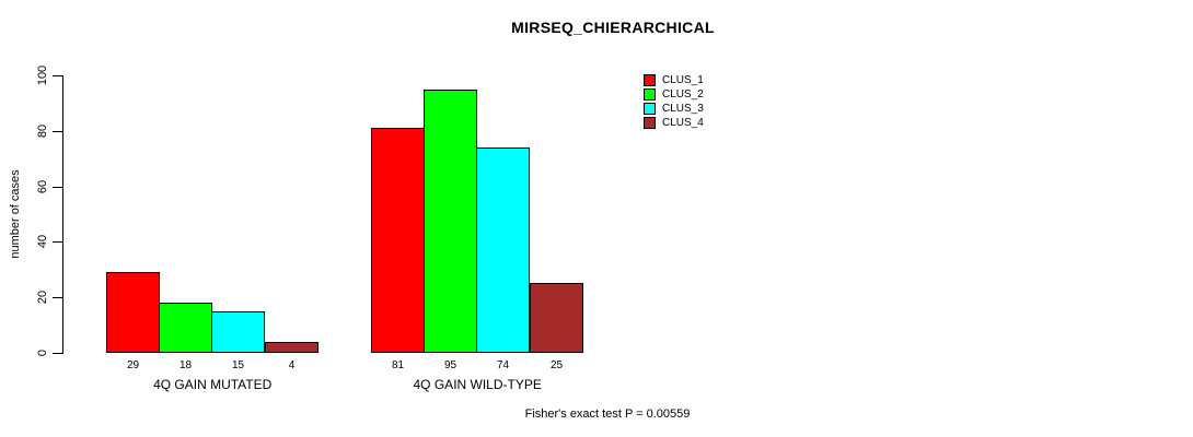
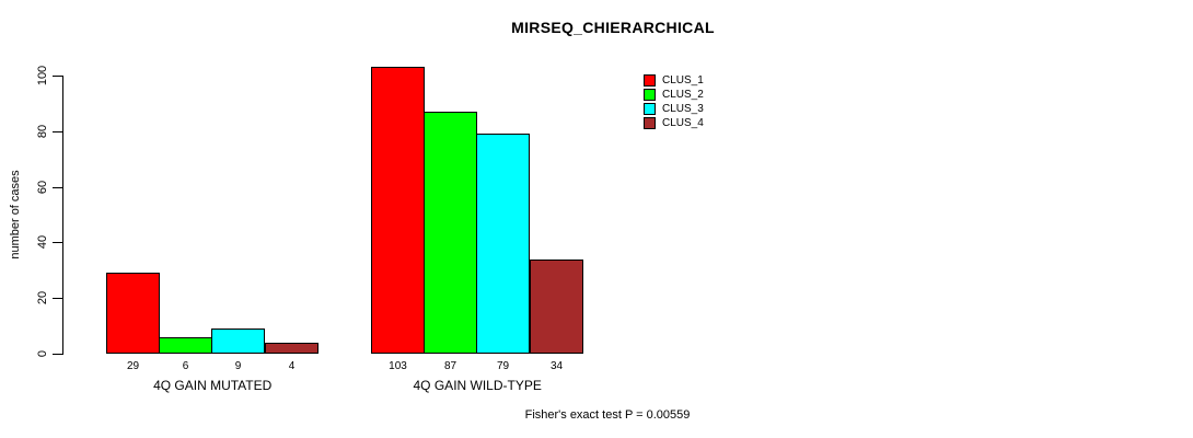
CLUS_2/4Q GAIN MUTATED: 18 -> 6
CLUS_3/4Q GAIN MUTATED: 15 -> 9
CLUS_1/4Q GAIN WILD-TYPE: 81 -> 103
CLUS_2/4Q GAIN WILD-TYPE: 95 -> 87
CLUS_3/4Q GAIN WILD-TYPE: 74 -> 79
CLUS_4/4Q GAIN WILD-TYPE: 25 -> 34
